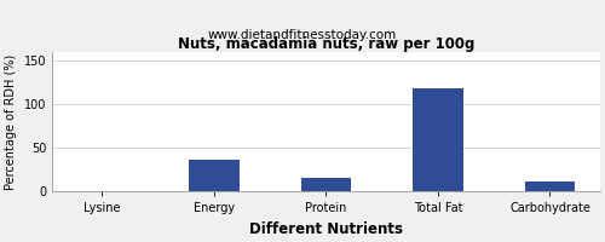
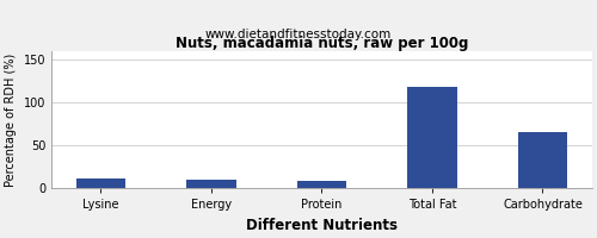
Lysine: 0 -> 12
Energy: 36 -> 10
Protein: 15 -> 8
Carbohydrate: 12 -> 66
